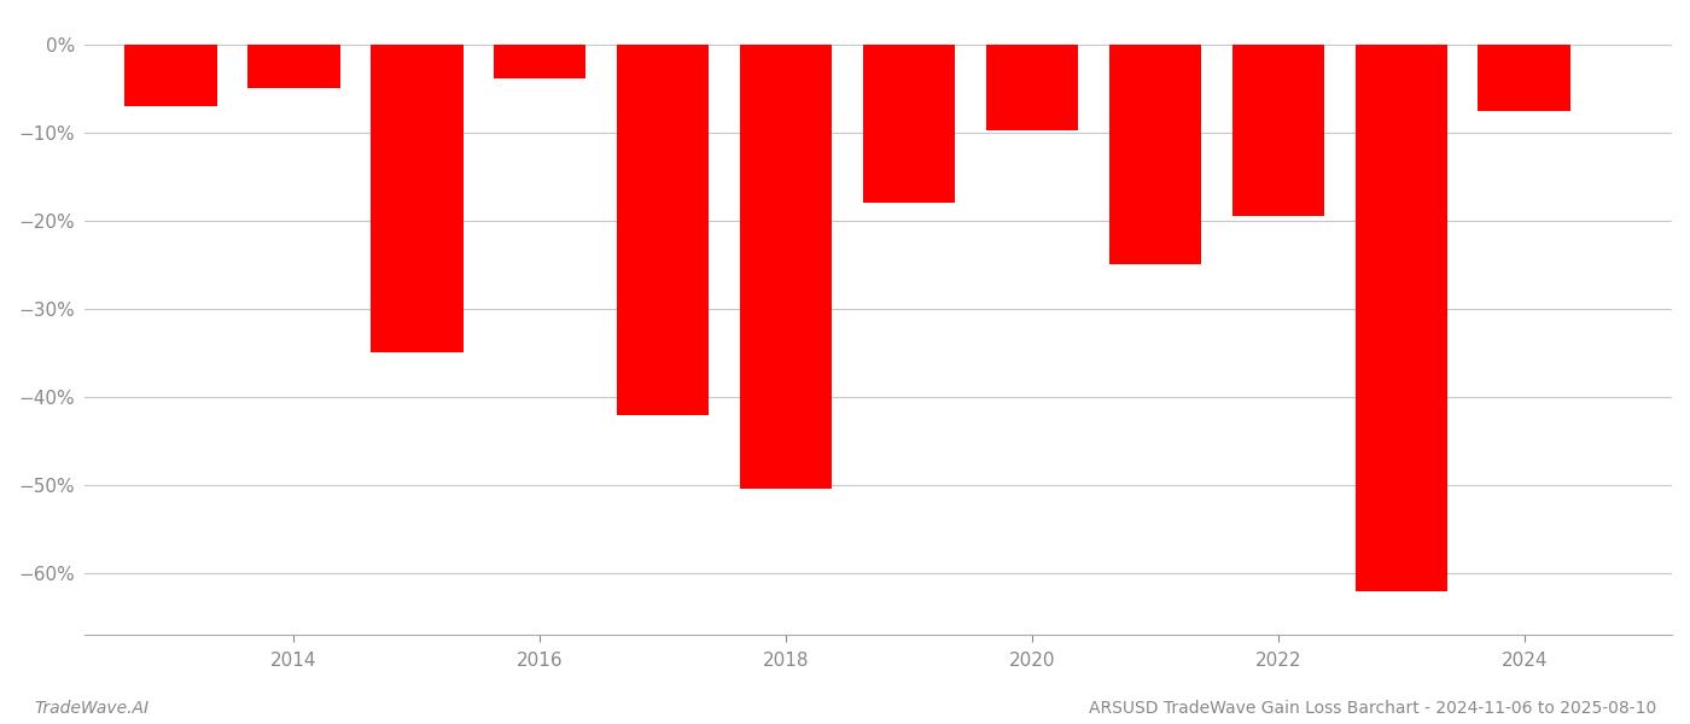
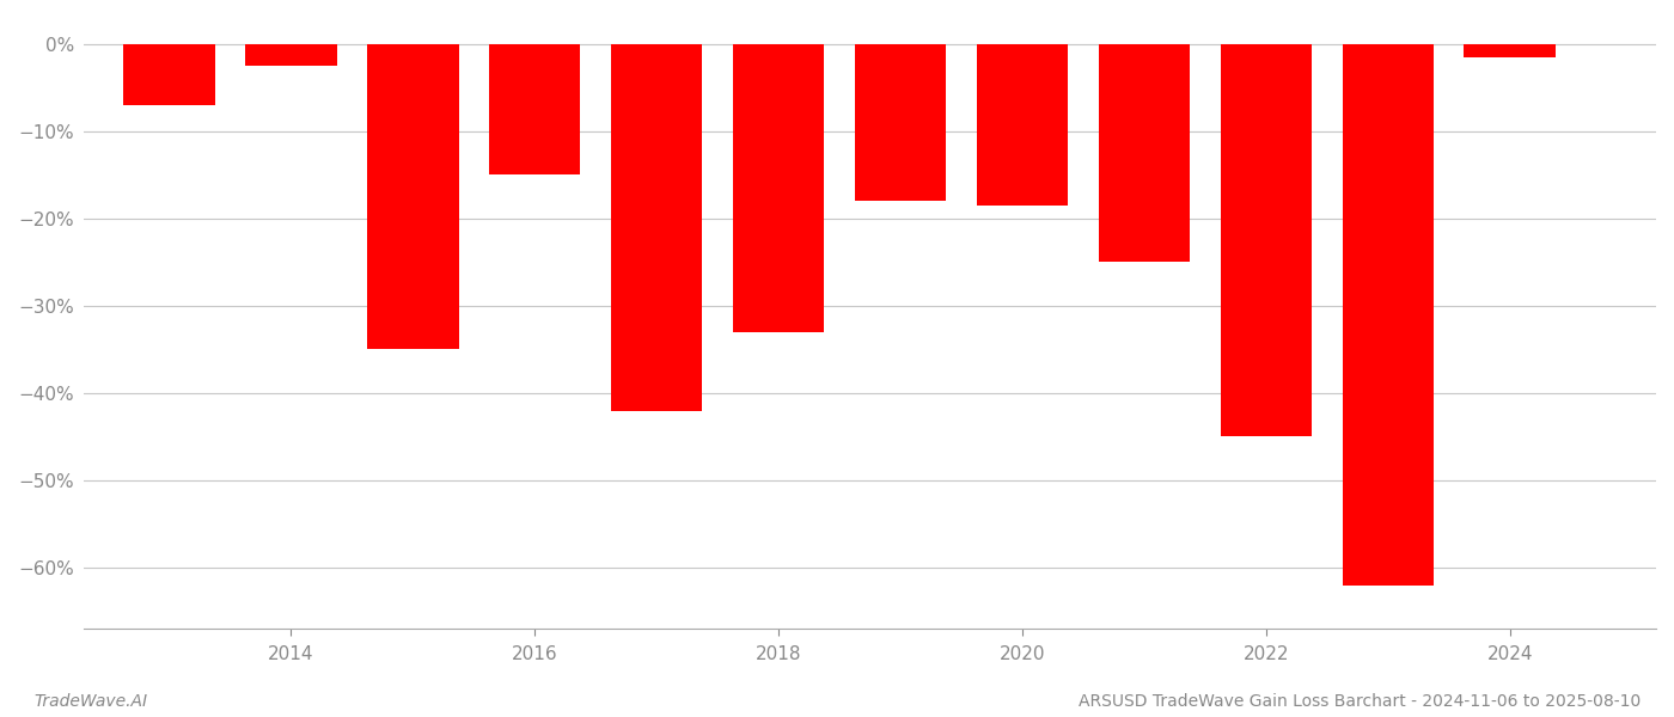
2014: -5.0% -> -2.5%
2016: -3.8% -> -15.0%
2018: -50.4% -> -33.0%
2020: -9.8% -> -18.5%
2022: -19.4% -> -45.0%
2024: -7.6% -> -1.5%
